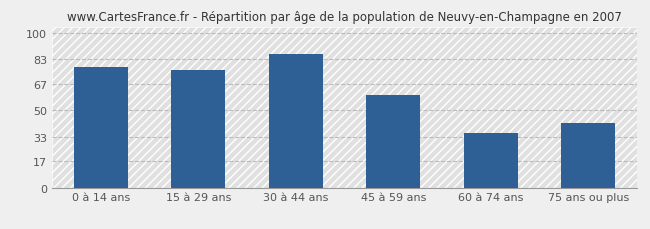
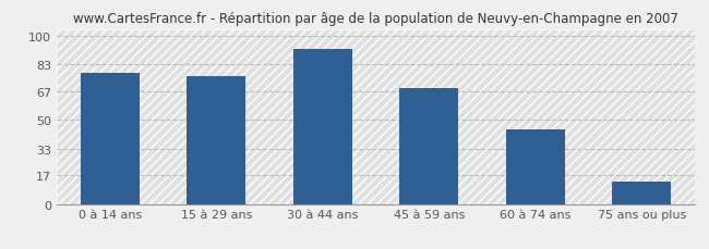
30 à 44 ans: 86 -> 92
45 à 59 ans: 60 -> 69
60 à 74 ans: 35 -> 44
75 ans ou plus: 42 -> 13
